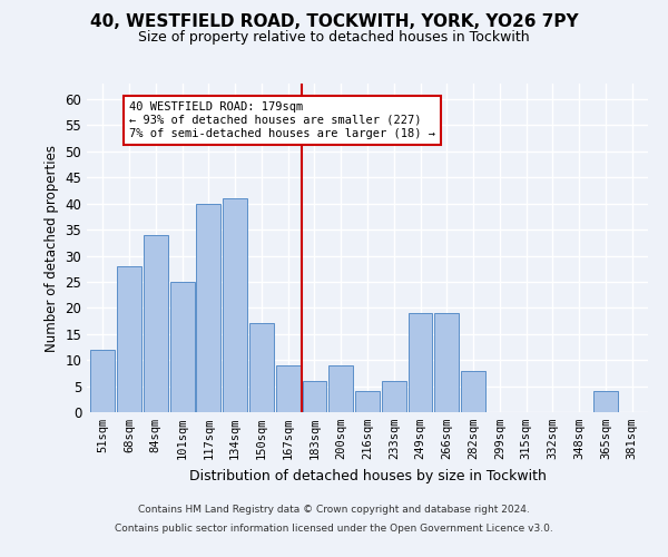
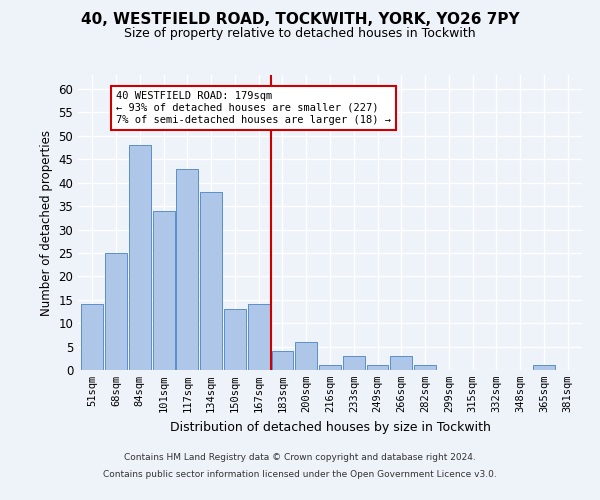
51sqm: 12 -> 14
68sqm: 28 -> 25
84sqm: 34 -> 48
101sqm: 25 -> 34
117sqm: 40 -> 43
134sqm: 41 -> 38
150sqm: 17 -> 13
167sqm: 9 -> 14
183sqm: 6 -> 4
200sqm: 9 -> 6
216sqm: 4 -> 1
233sqm: 6 -> 3
249sqm: 19 -> 1
266sqm: 19 -> 3
282sqm: 8 -> 1
365sqm: 4 -> 1
